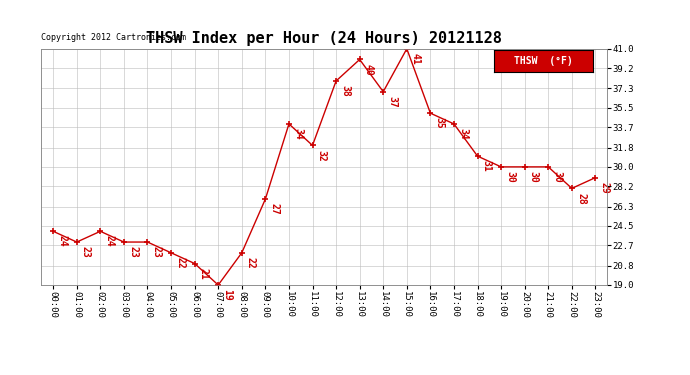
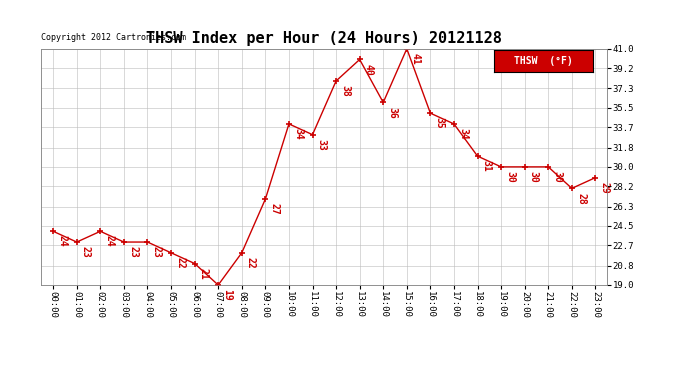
11:00: 32 -> 33
14:00: 37 -> 36
